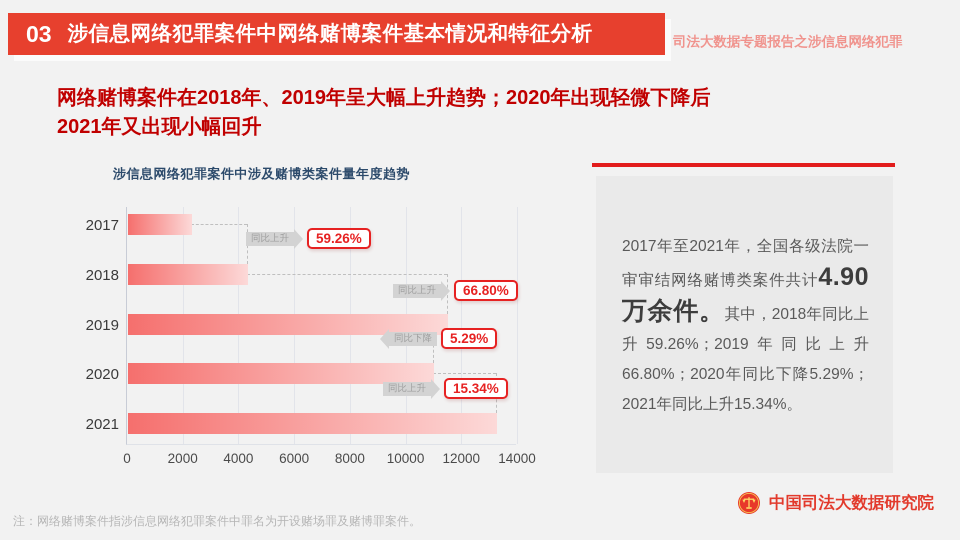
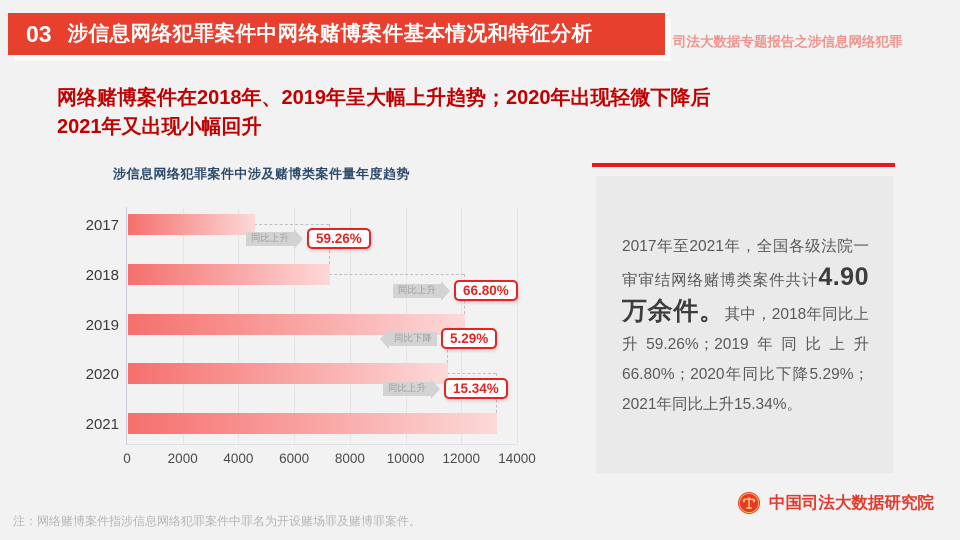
2017: 2300 -> 4600
2018: 4300 -> 7300
2019: 11500 -> 12100
2020: 11000 -> 11500
